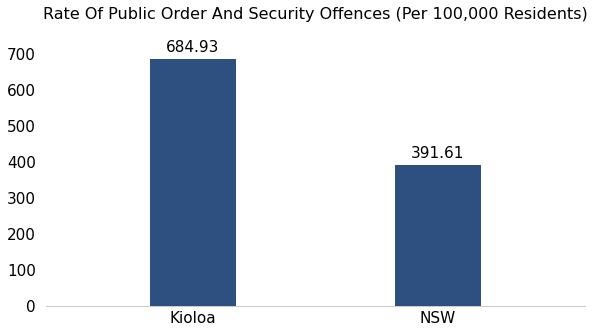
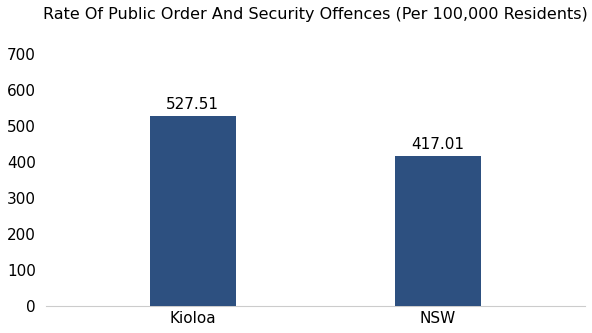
Kioloa: 684.93 -> 527.51
NSW: 391.61 -> 417.01
